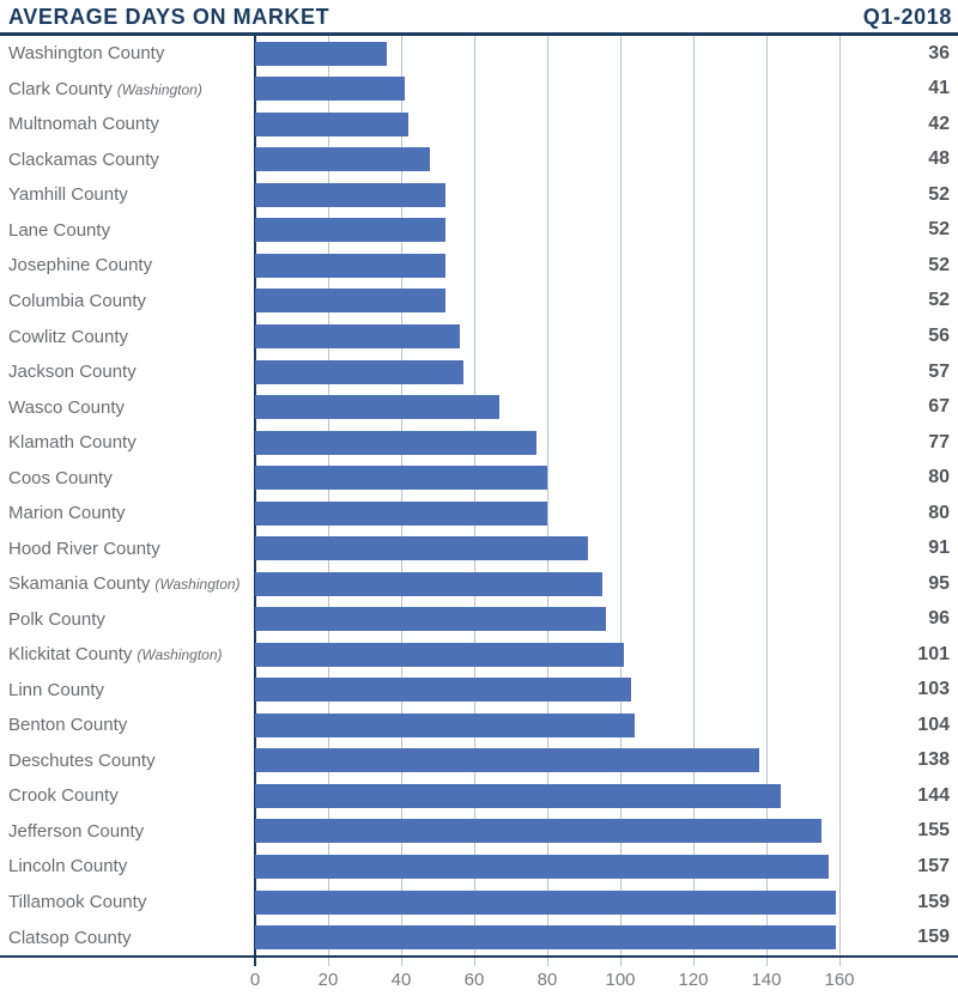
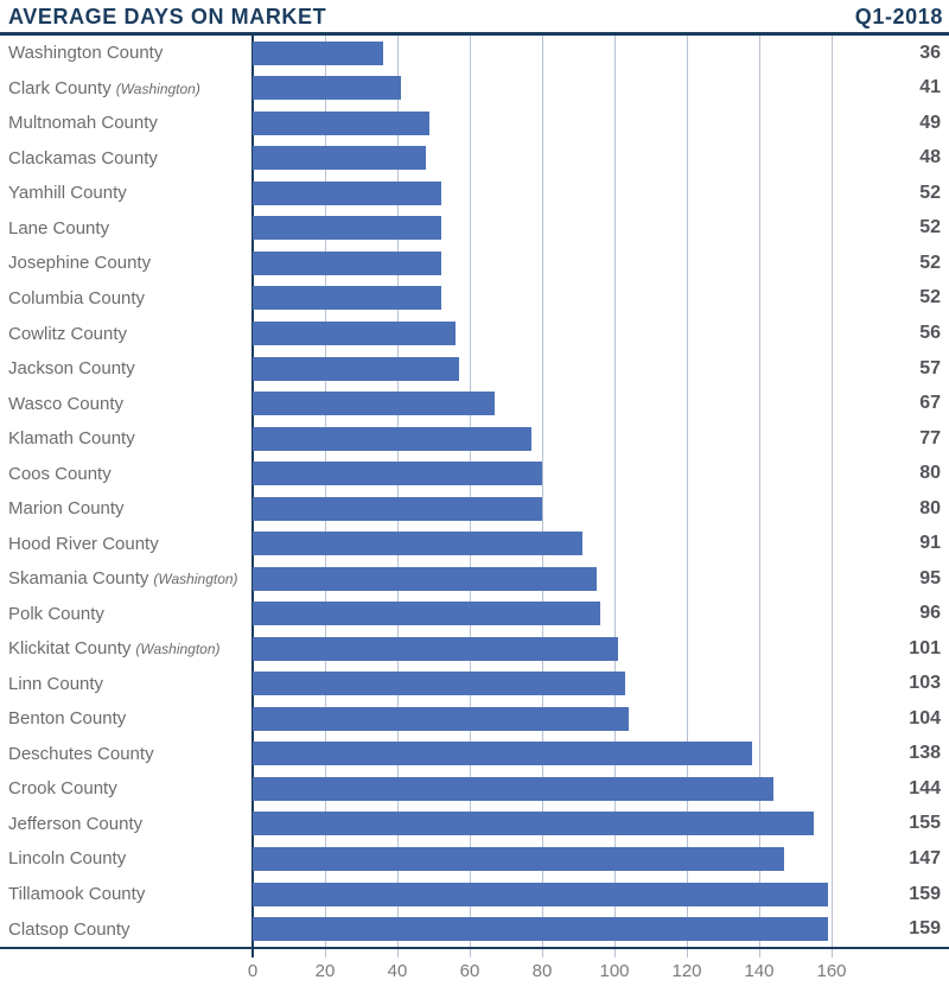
Multnomah County: 42 -> 49
Lincoln County: 157 -> 147
